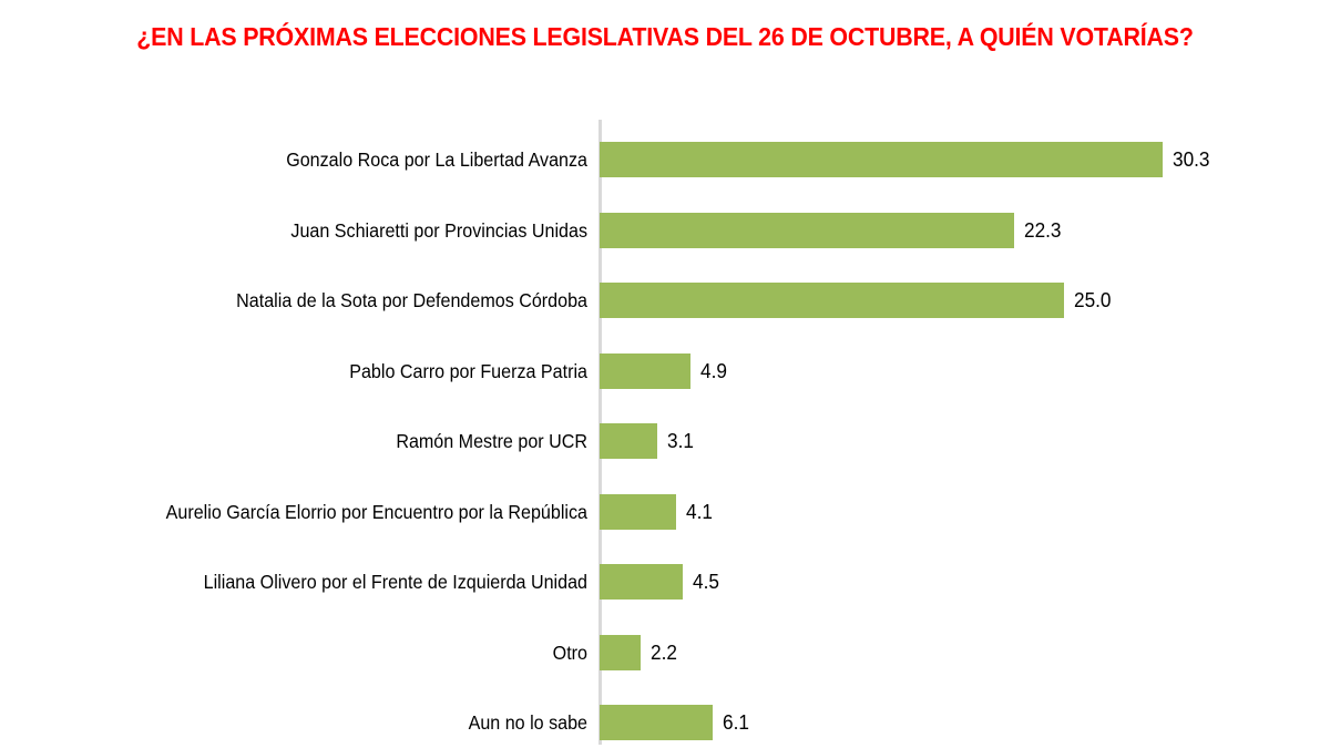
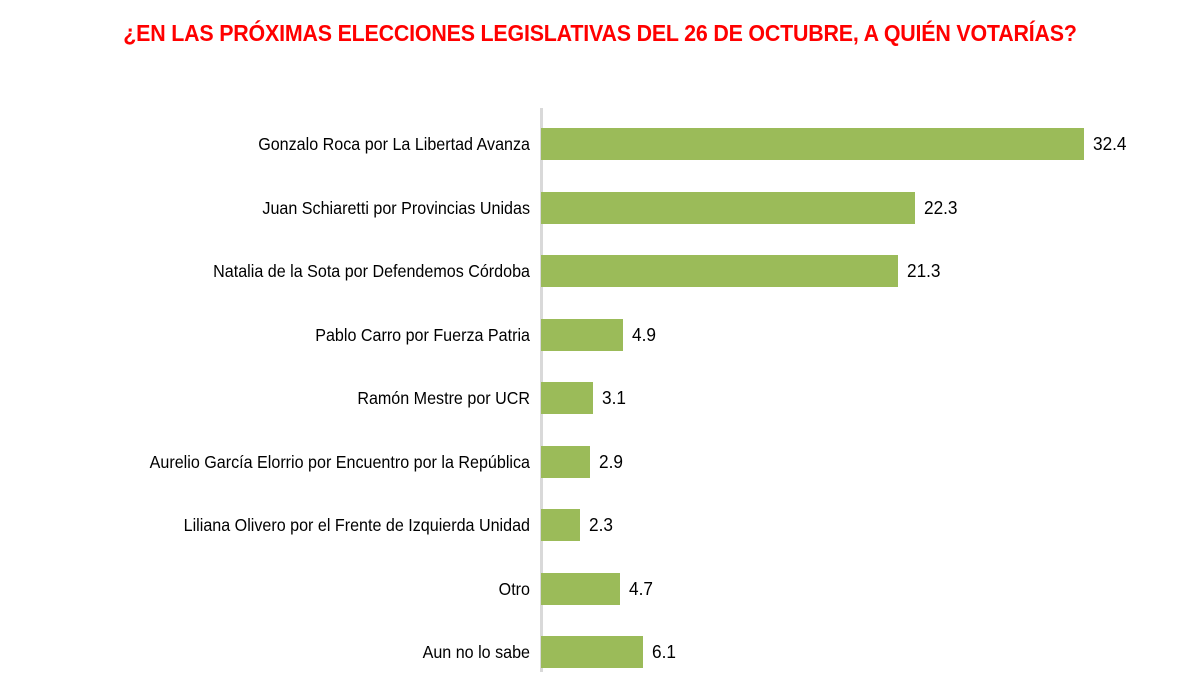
Gonzalo Roca por La Libertad Avanza: 30.3 -> 32.4
Natalia de la Sota por Defendemos Córdoba: 25.0 -> 21.3
Aurelio García Elorrio por Encuentro por la República: 4.1 -> 2.9
Liliana Olivero por el Frente de Izquierda Unidad: 4.5 -> 2.3
Otro: 2.2 -> 4.7
